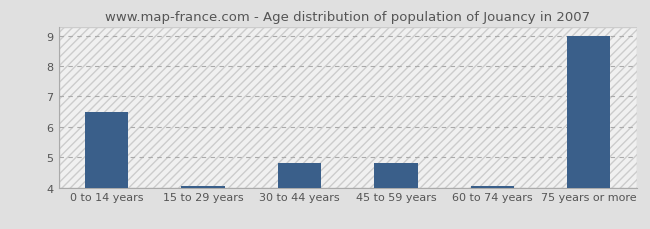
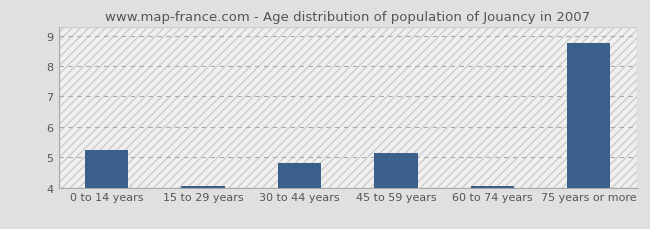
0 to 14 years: 6.50 -> 5.25
45 to 59 years: 4.80 -> 5.15
75 years or more: 9.00 -> 8.75
